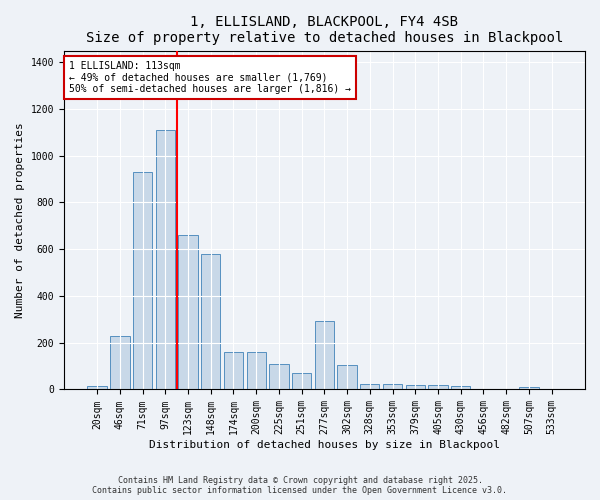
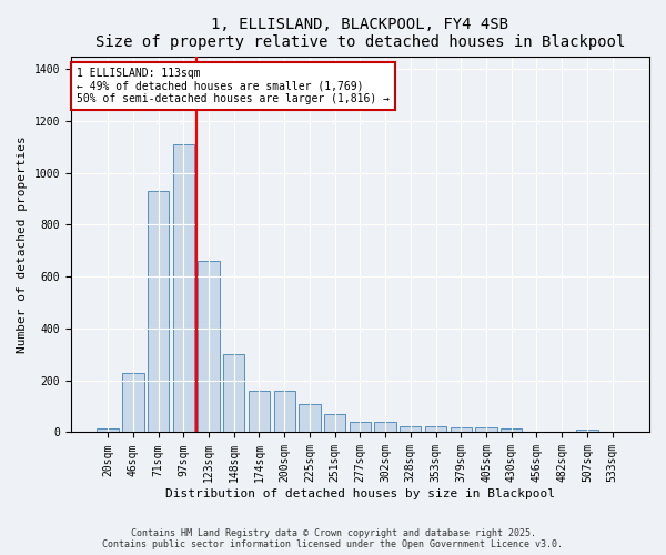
148sqm: 580 -> 300
277sqm: 295 -> 40
302sqm: 105 -> 40
